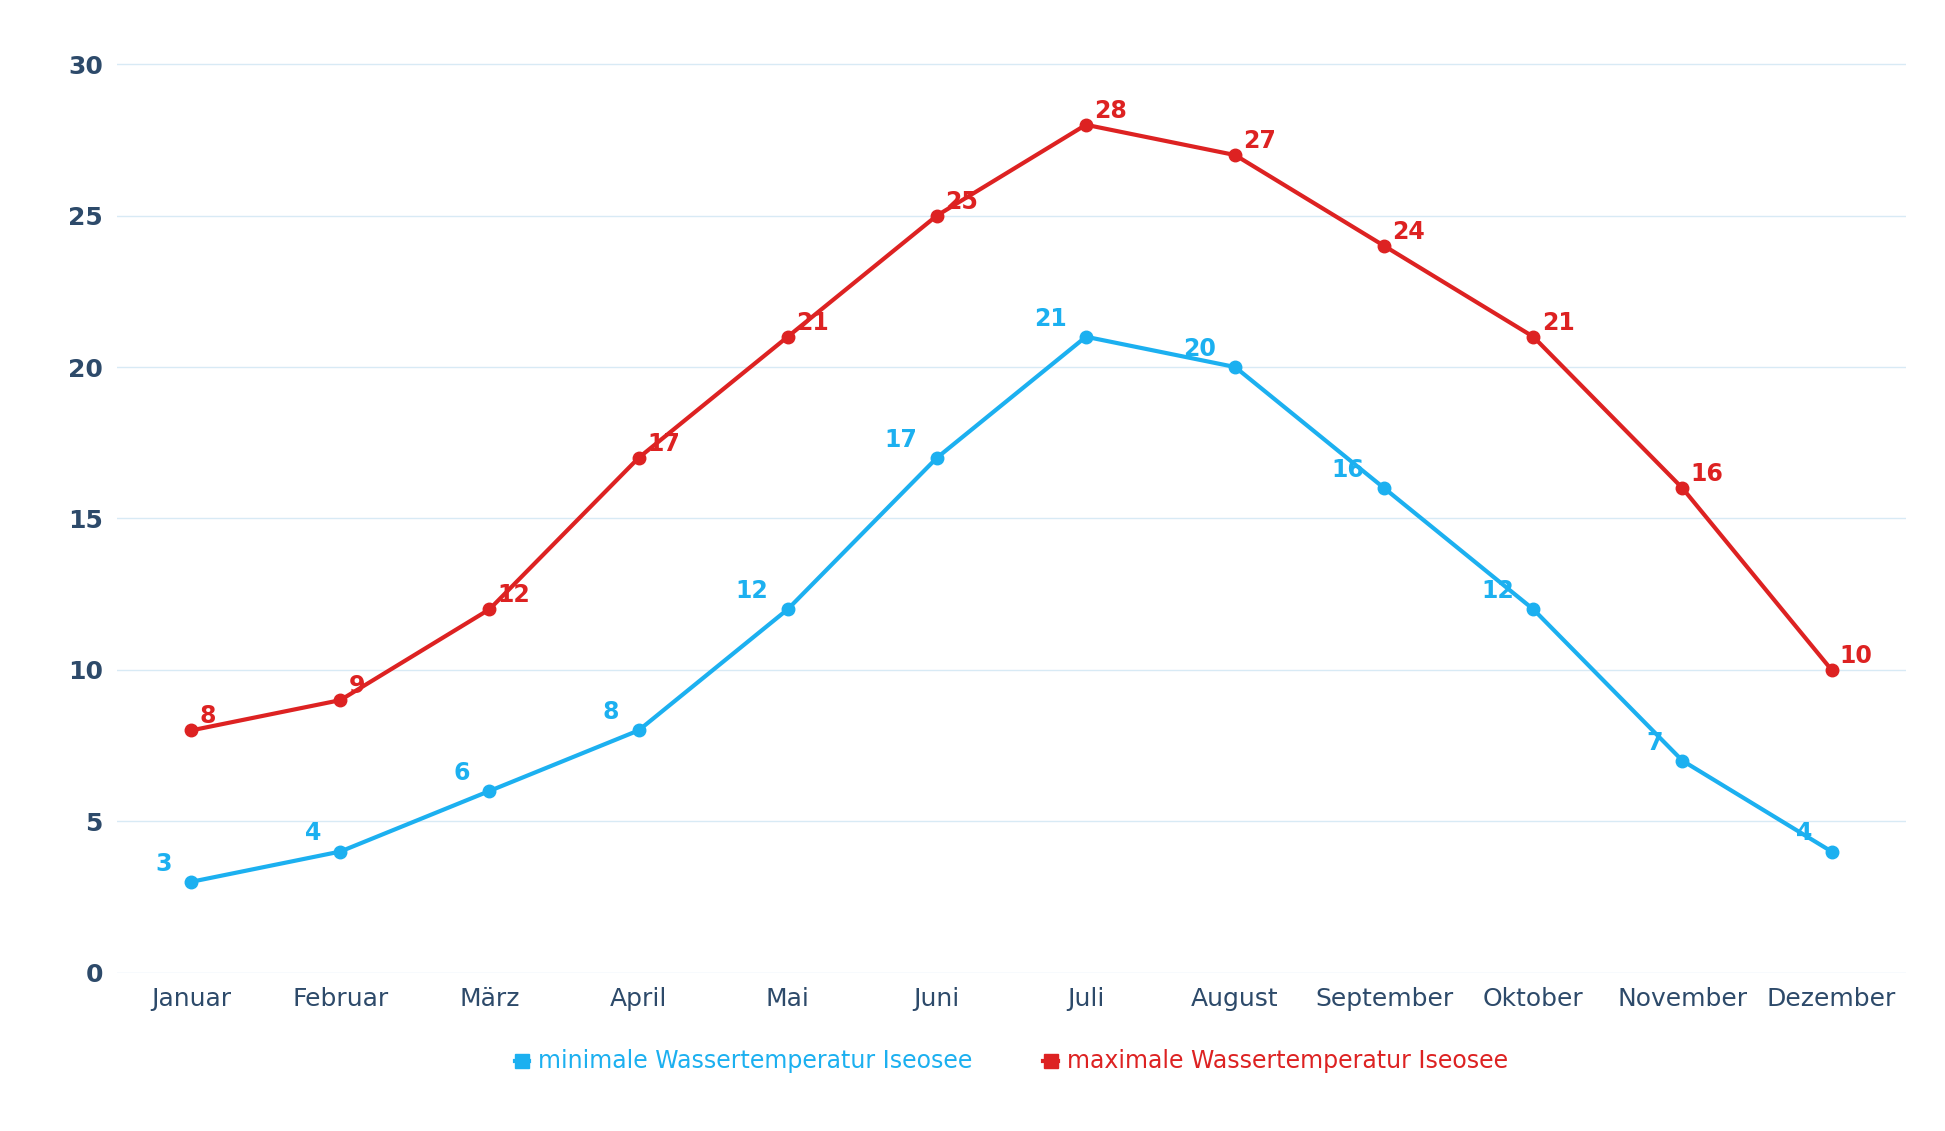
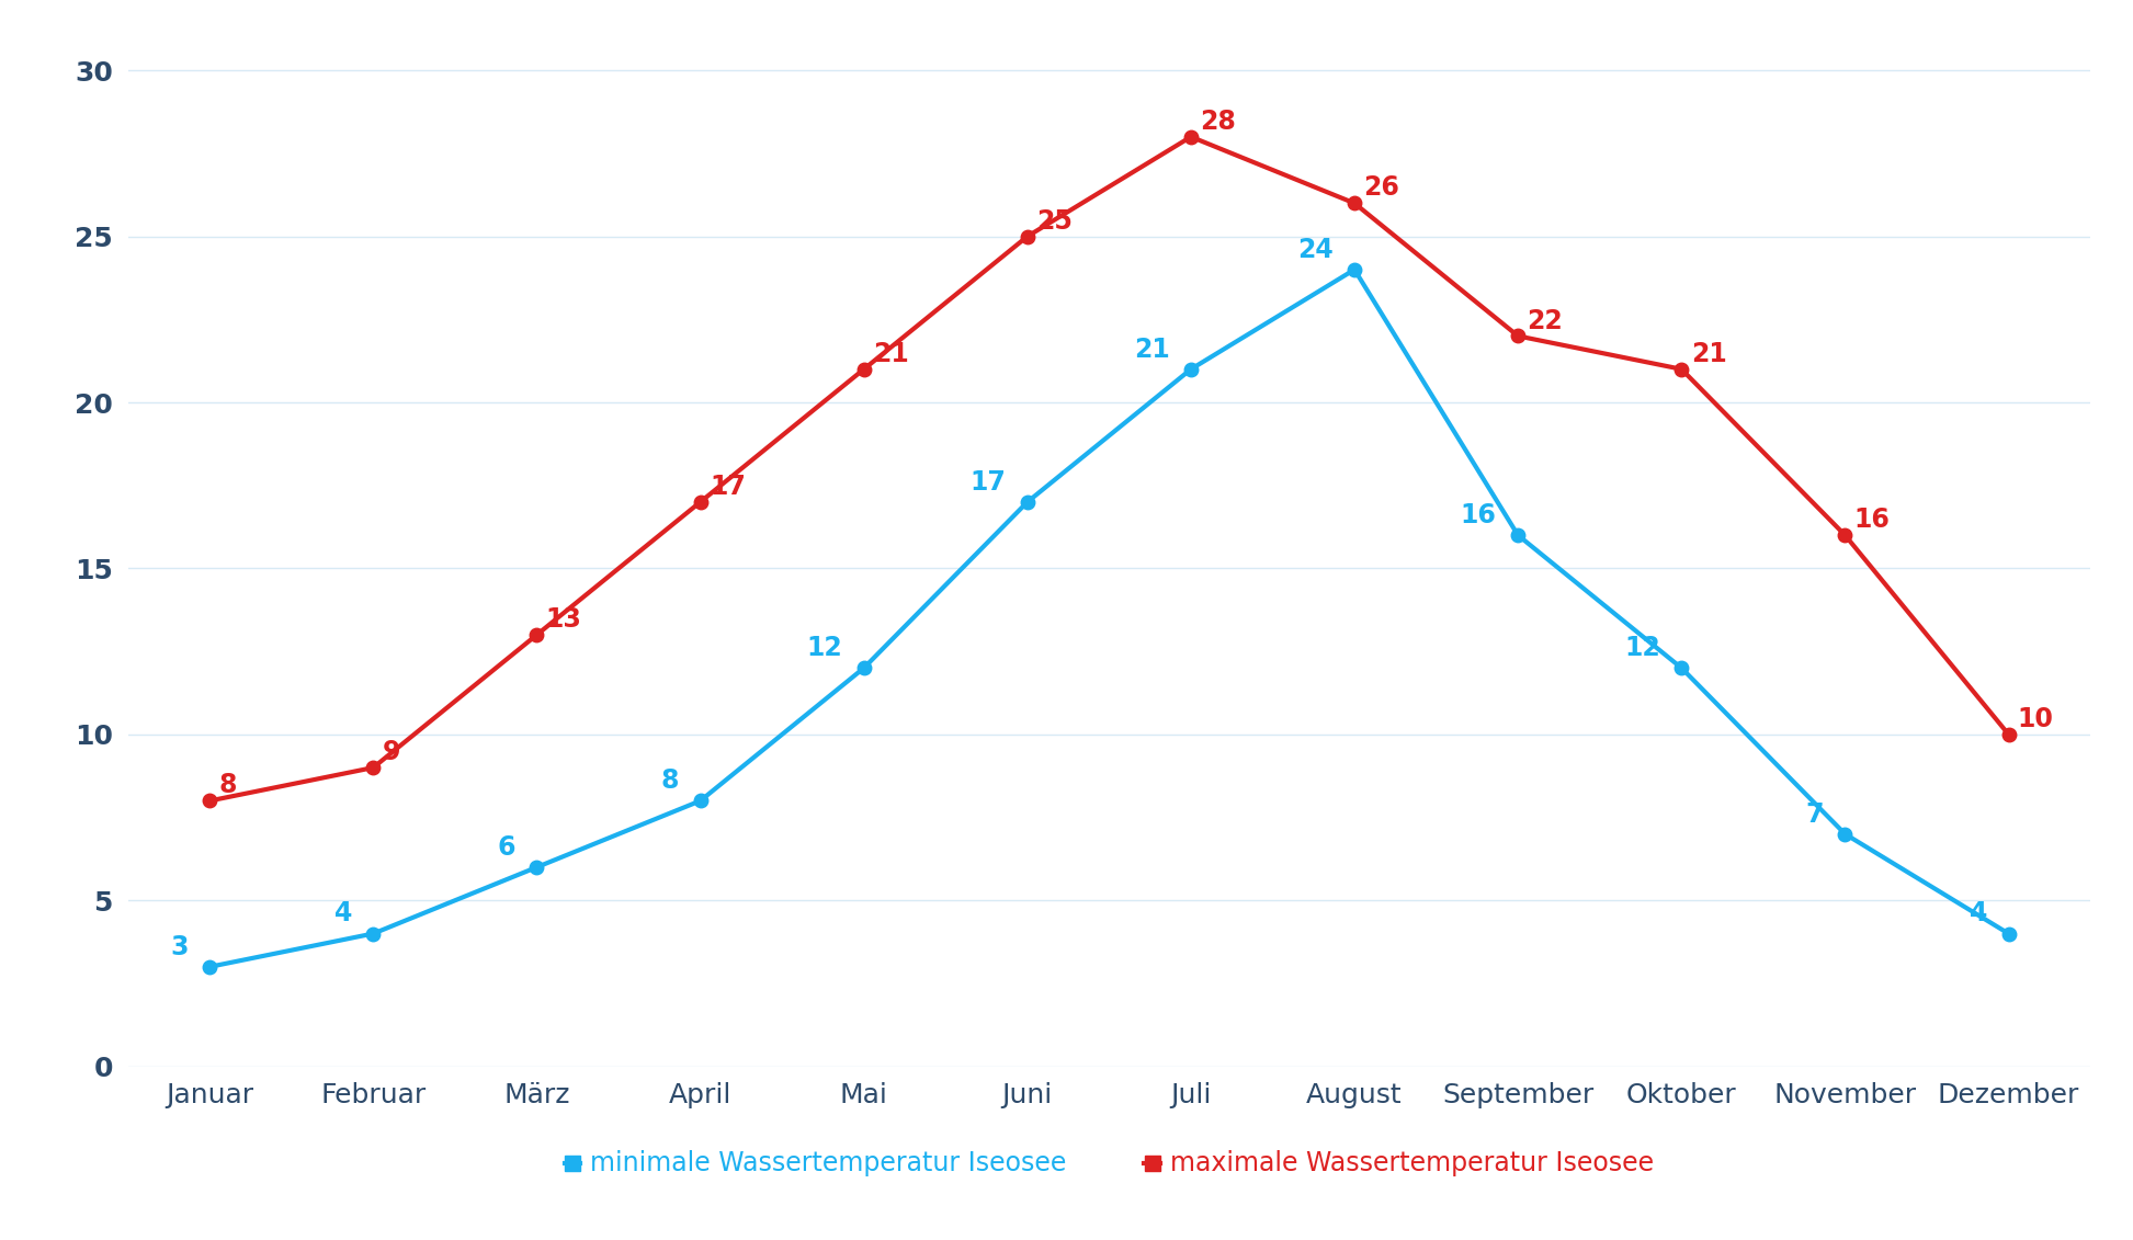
maximale Wassertemperatur Iseosee/März: 12 -> 13
minimale Wassertemperatur Iseosee/August: 20 -> 24
maximale Wassertemperatur Iseosee/August: 27 -> 26
maximale Wassertemperatur Iseosee/September: 24 -> 22
